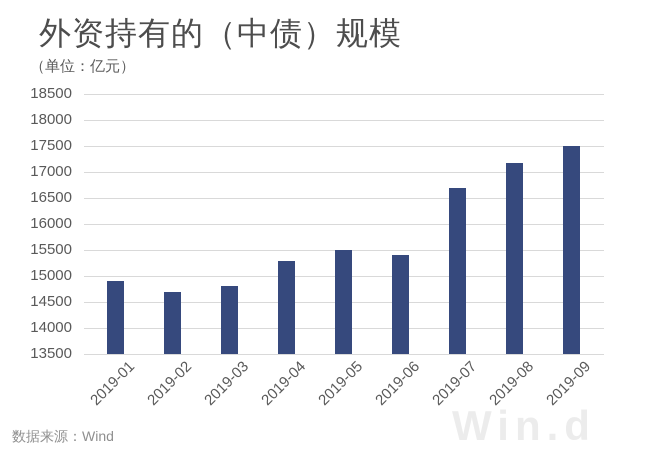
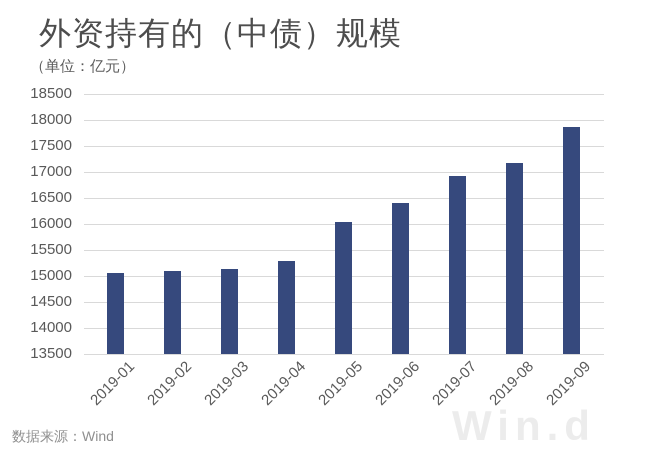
2019-01: 14900 -> 15000
2019-02: 14700 -> 15100
2019-03: 14800 -> 15100
2019-05: 15500 -> 16000
2019-06: 15400 -> 16400
2019-07: 16700 -> 16900
2019-09: 17500 -> 17900
